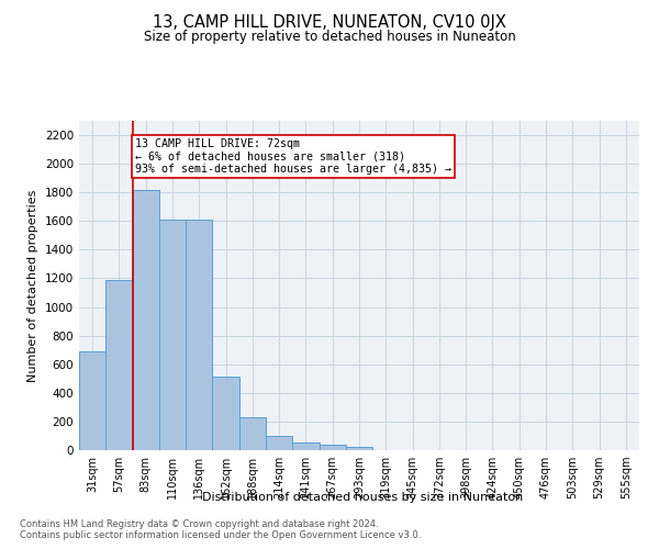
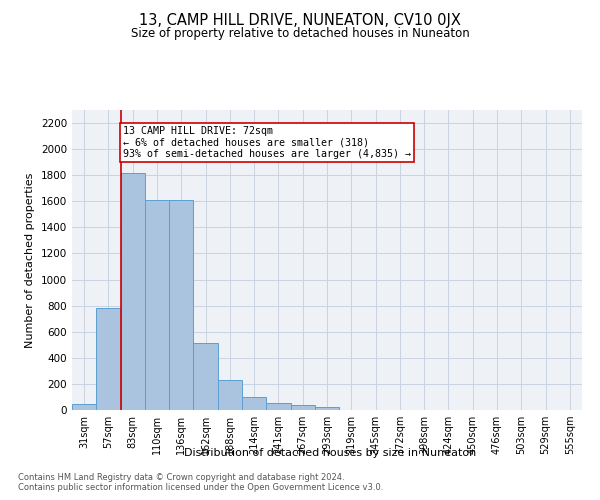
31sqm: 690 -> 40
57sqm: 1190 -> 780
